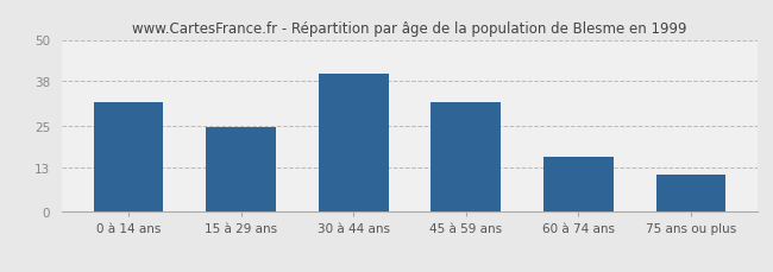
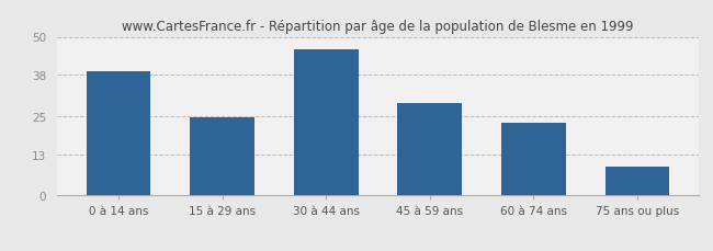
0 à 14 ans: 32.0 -> 39.0
30 à 44 ans: 40.0 -> 46.0
45 à 59 ans: 32.0 -> 29.0
60 à 74 ans: 16.0 -> 23.0
75 ans ou plus: 11.0 -> 9.0
